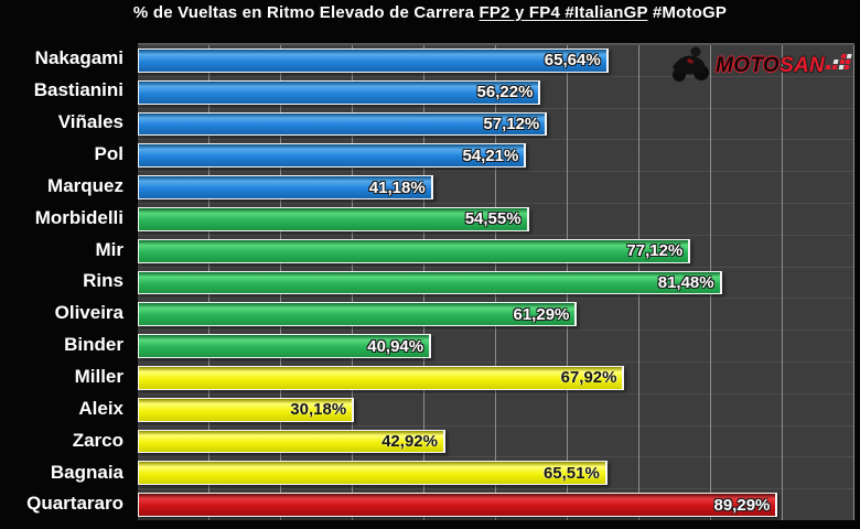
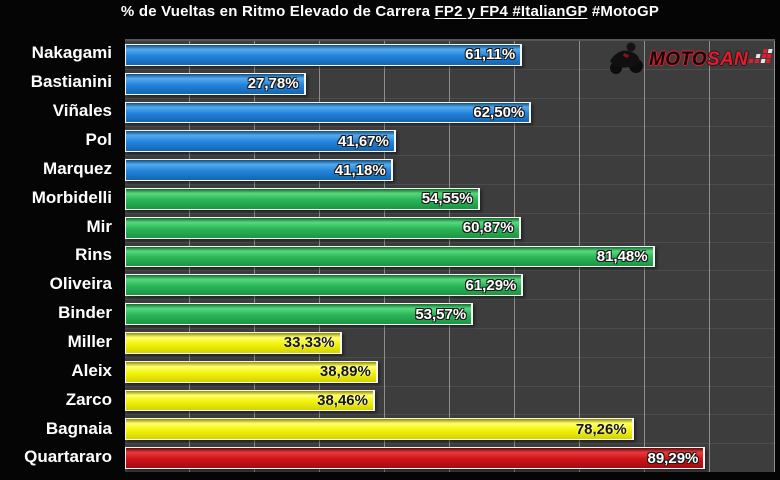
Nakagami: 65,64% -> 61,11%
Bastianini: 56,22% -> 27,78%
Viñales: 57,12% -> 62,50%
Pol: 54,21% -> 41,67%
Mir: 77,12% -> 60,87%
Binder: 40,94% -> 53,57%
Miller: 67,92% -> 33,33%
Aleix: 30,18% -> 38,89%
Zarco: 42,92% -> 38,46%
Bagnaia: 65,51% -> 78,26%
